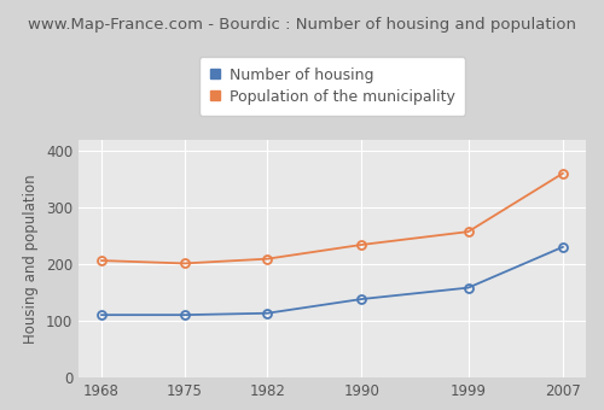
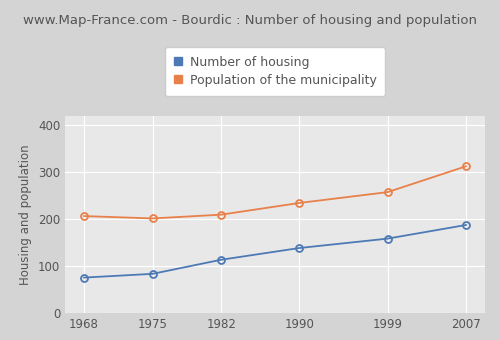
Number of housing/1968: 110 -> 75
Number of housing/1975: 110 -> 83
Number of housing/2007: 230 -> 187
Population of the municipality/2007: 360 -> 312
